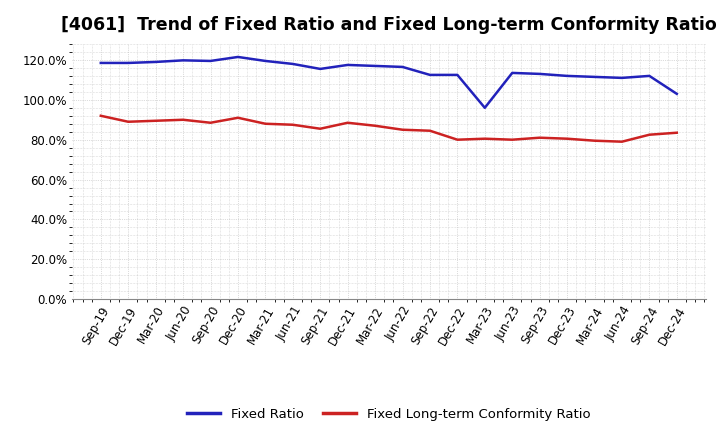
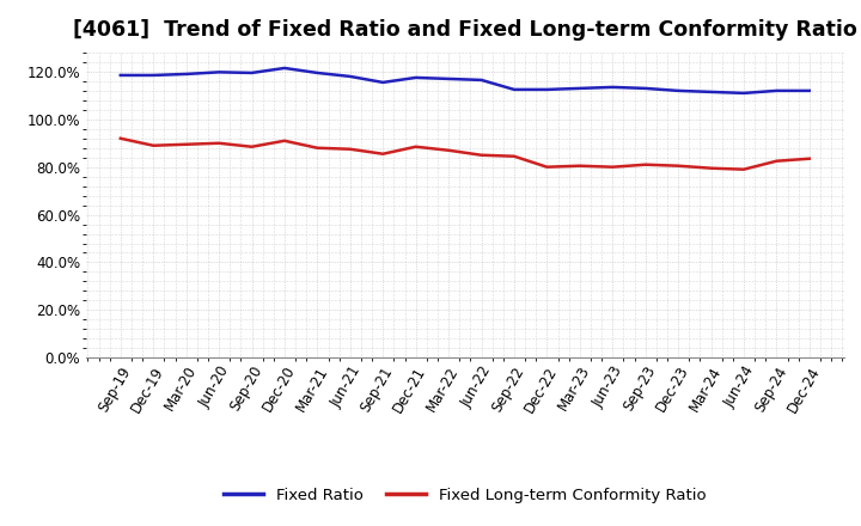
Fixed Ratio/Mar-23: 96% -> 113%
Fixed Ratio/Dec-24: 103% -> 112%
